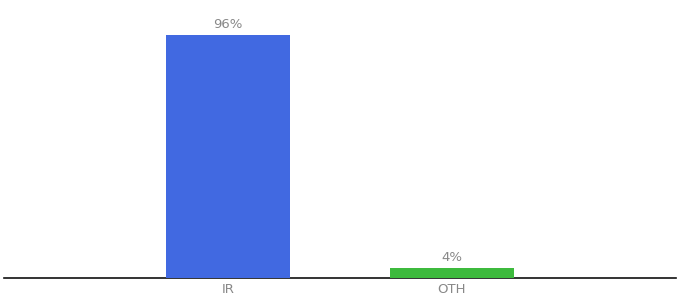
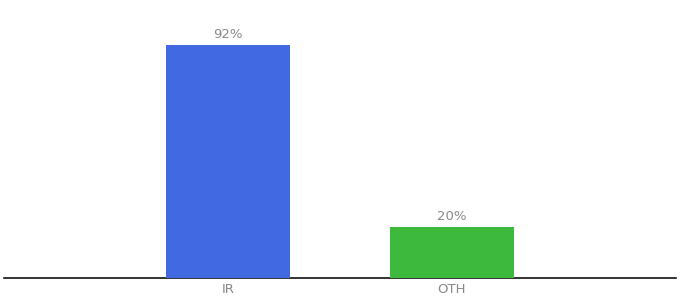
IR: 96% -> 92%
OTH: 4% -> 20%
